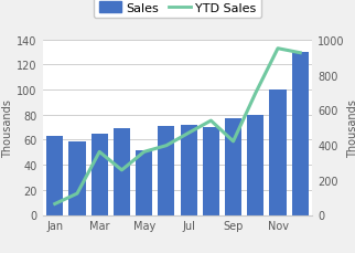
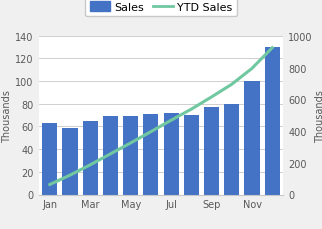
YTD Sales/Mar: 360 -> 190
Sales/May: 52 -> 69
YTD Sales/May: 360 -> 320
YTD Sales/Sep: 420 -> 620
YTD Sales/Nov: 950 -> 800
